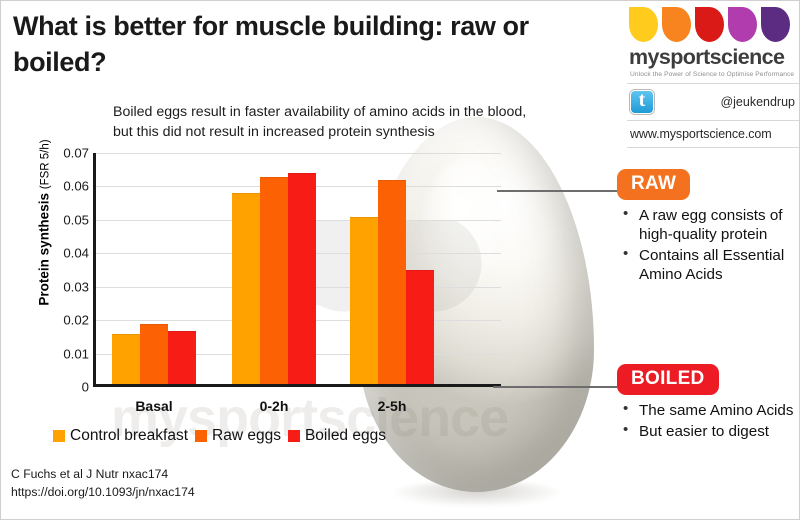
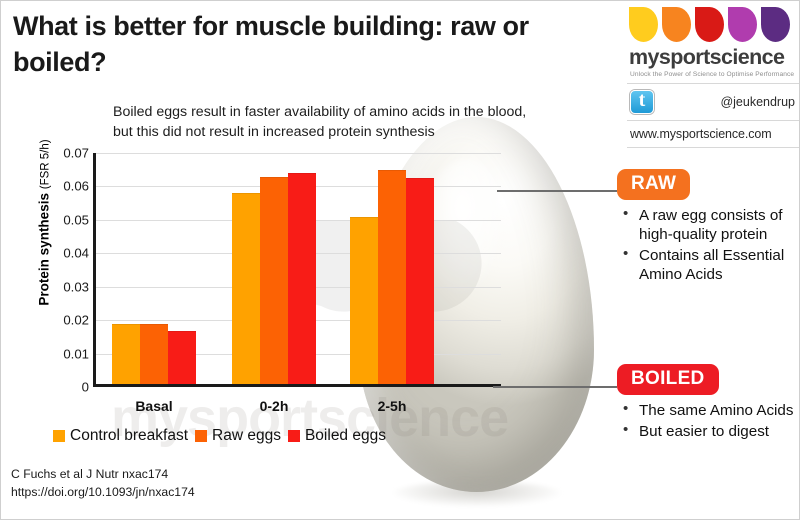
Control breakfast/Basal: 0.015 -> 0.018
Raw eggs/2-5h: 0.061 -> 0.064
Boiled eggs/2-5h: 0.034 -> 0.061
